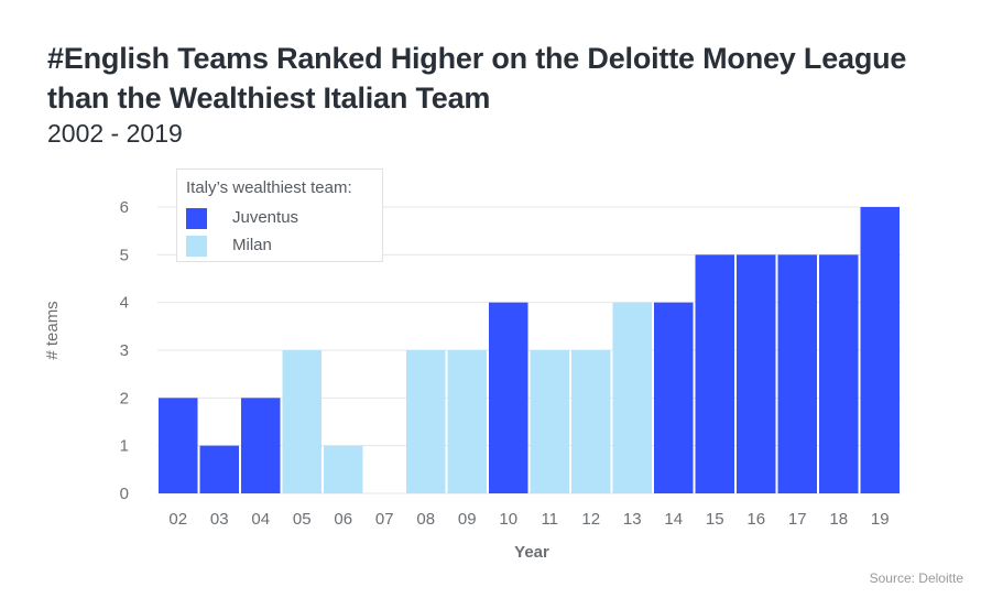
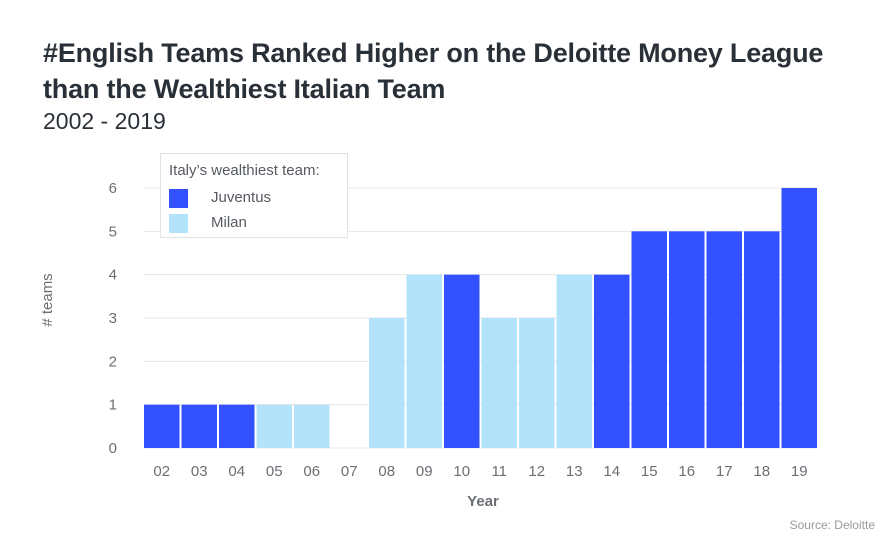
02: 2 -> 1
04: 2 -> 1
05: 3 -> 1
09: 3 -> 4
